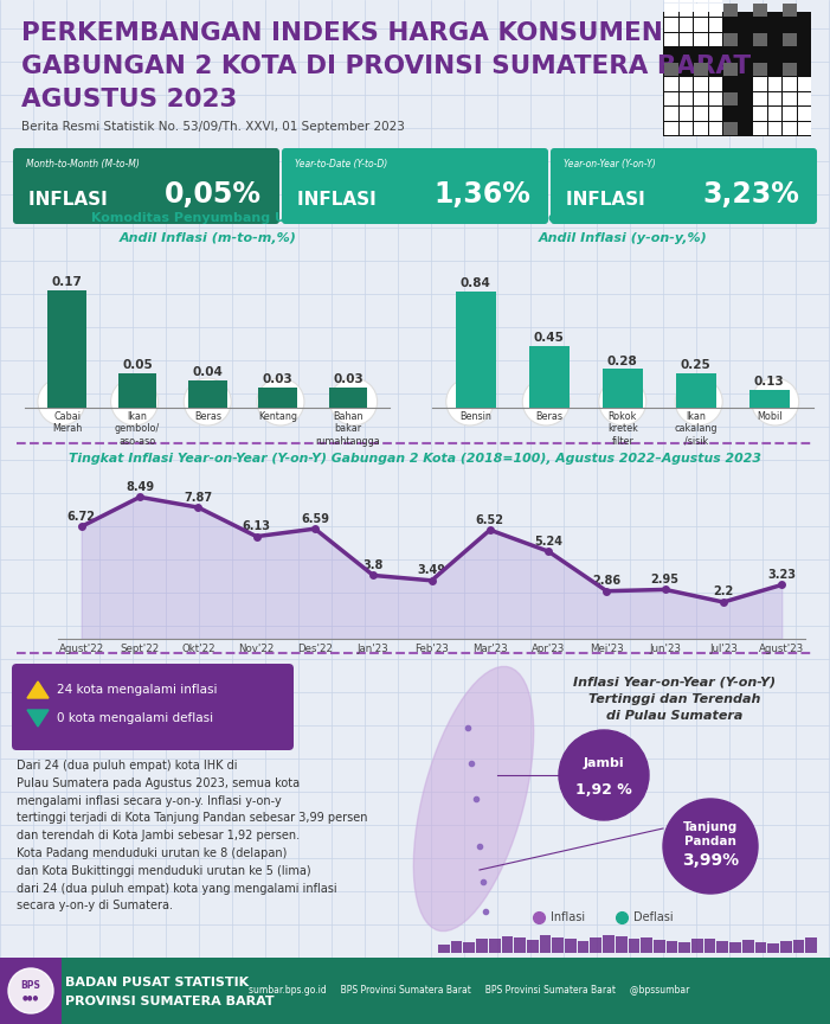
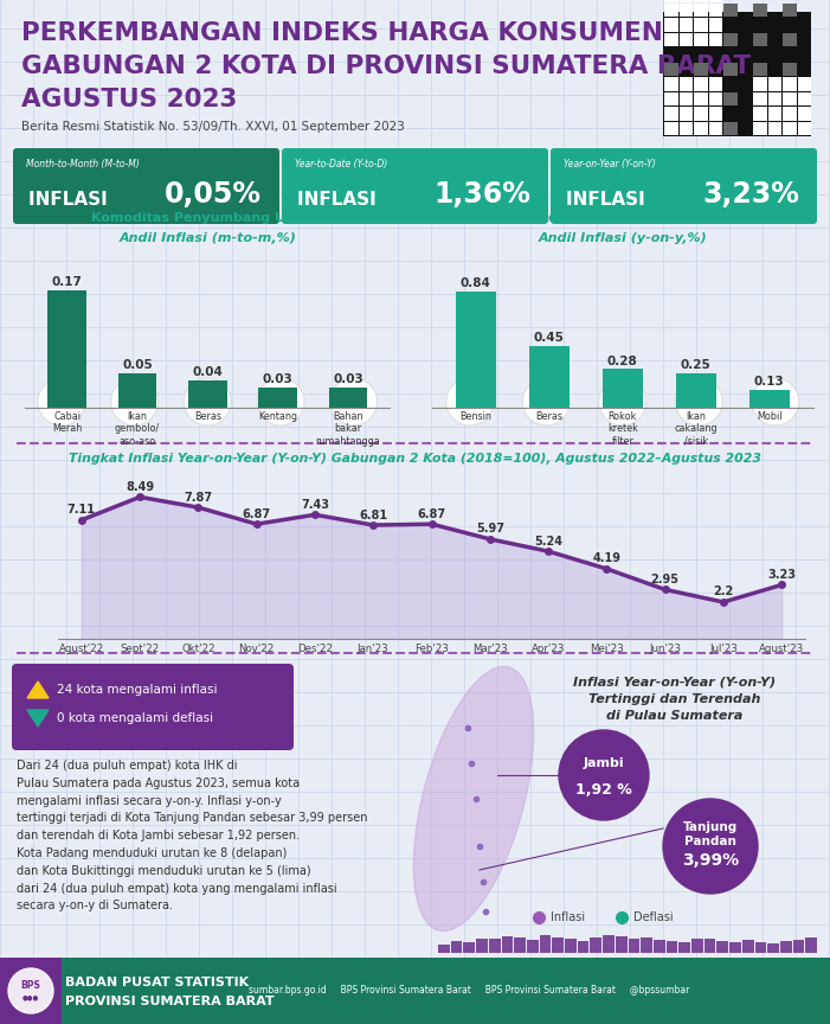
Agust'22: 6.72 -> 7.11
Nov'22: 6.13 -> 6.87
Des'22: 6.59 -> 7.43
Jan'23: 3.8 -> 6.81
Feb'23: 3.49 -> 6.87
Mar'23: 6.52 -> 5.97
Mei'23: 2.86 -> 4.19
